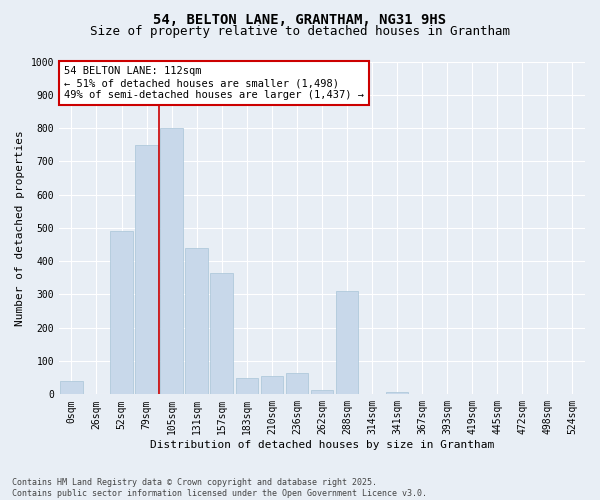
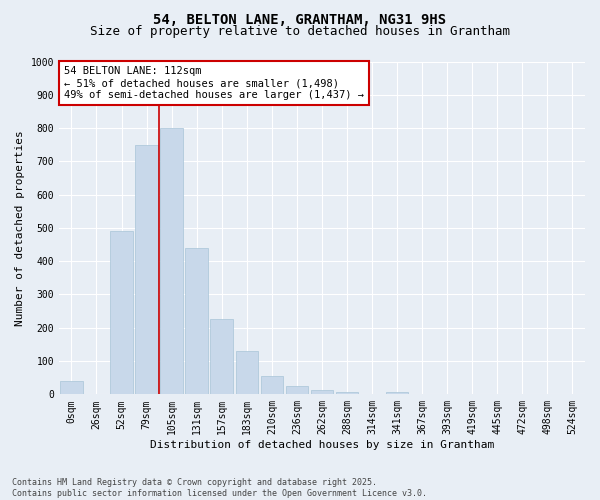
157sqm: 365 -> 225
183sqm: 50 -> 130
236sqm: 65 -> 25
288sqm: 310 -> 6
